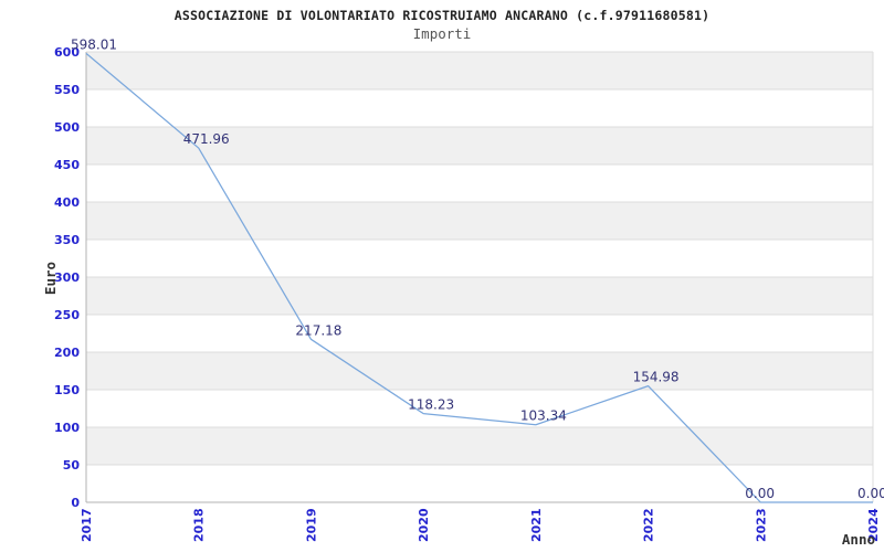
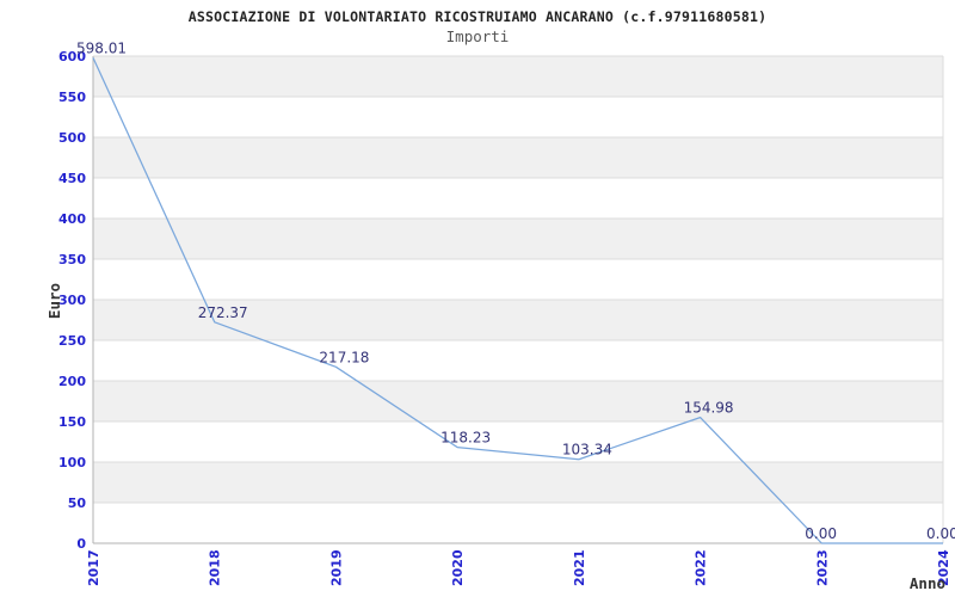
2018: 471.96 -> 272.37
